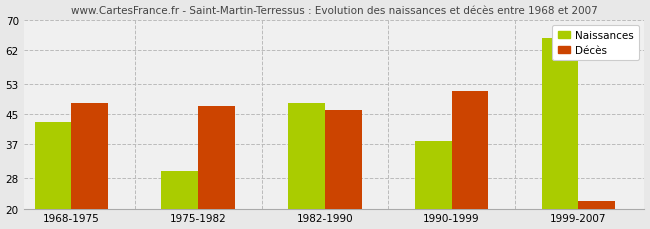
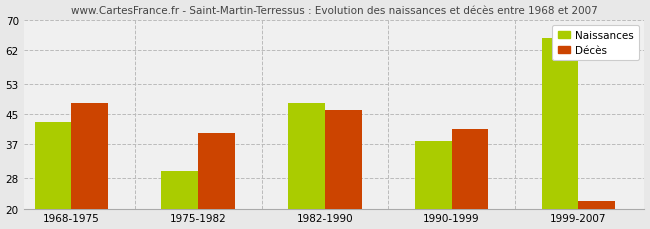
Décès/1975-1982: 47 -> 40
Décès/1990-1999: 51 -> 41
